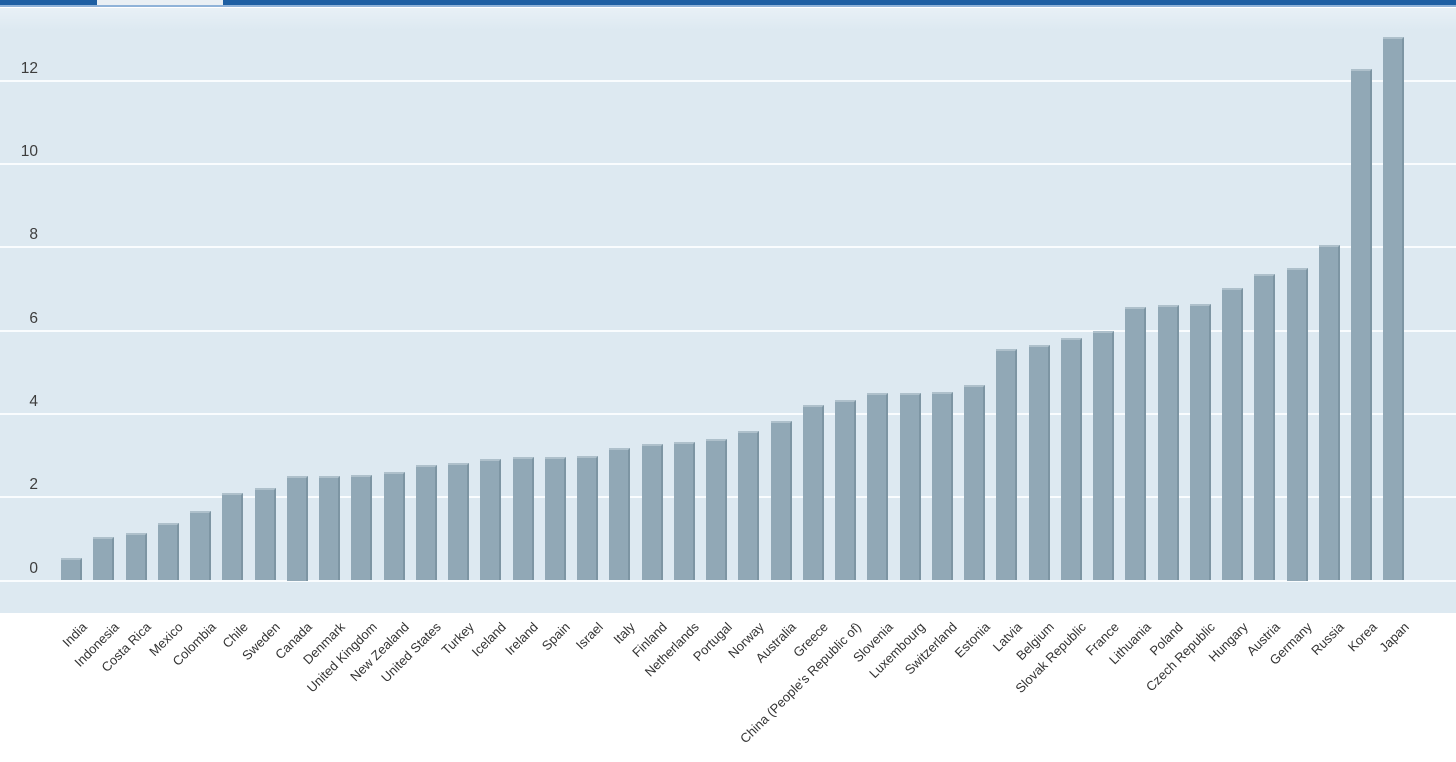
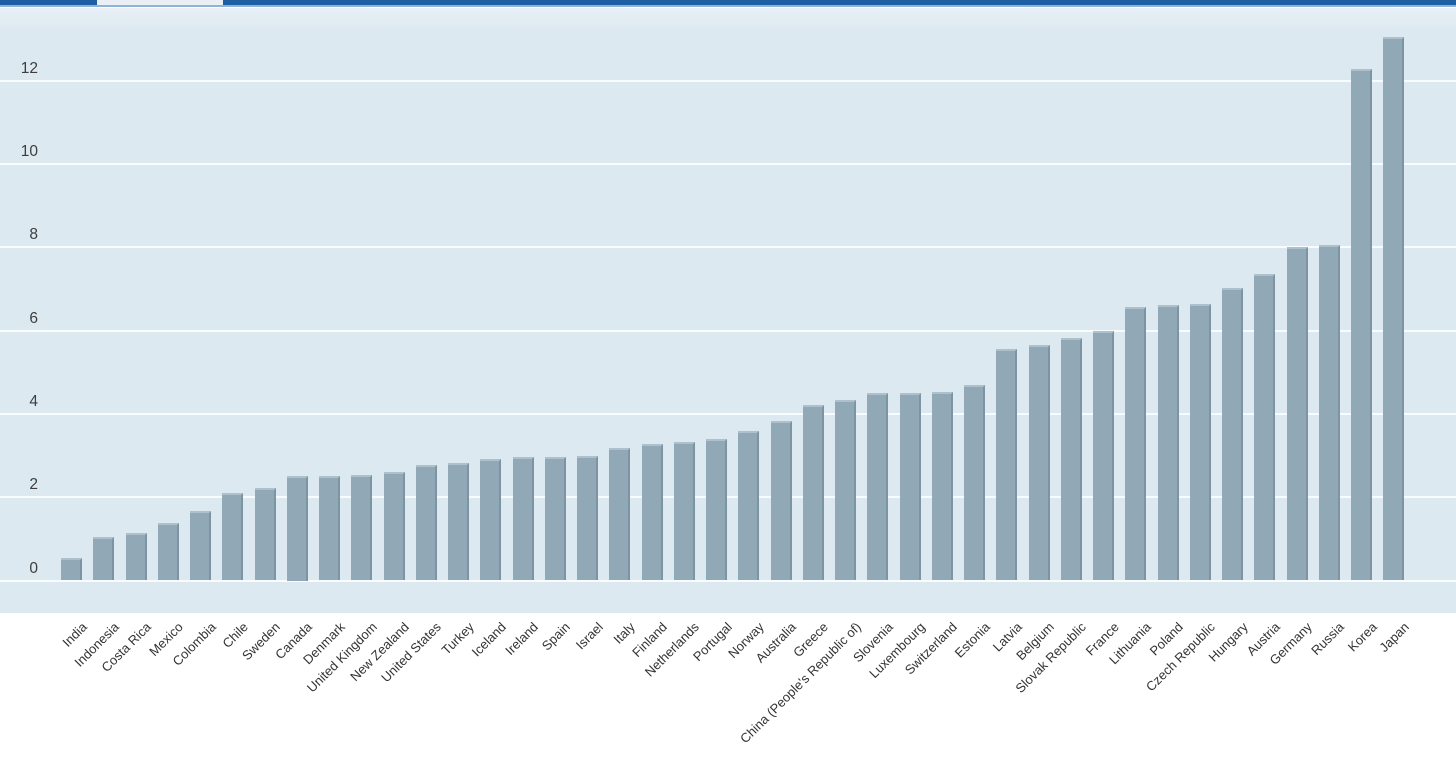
Germany: 7.5 -> 8.0
